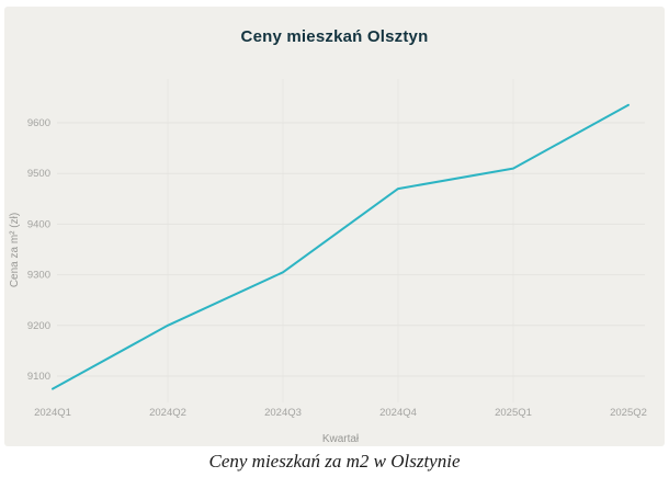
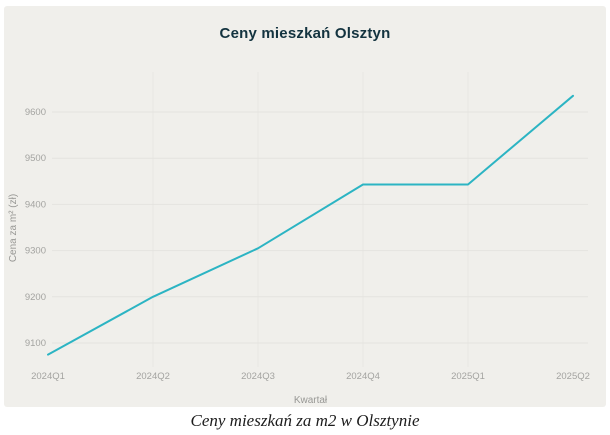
2024Q4: 9470 -> 9440
2025Q1: 9510 -> 9440
